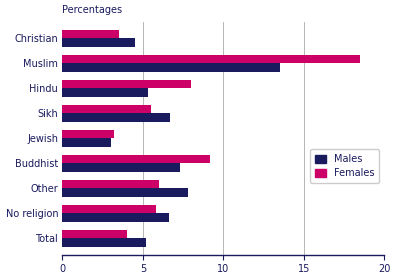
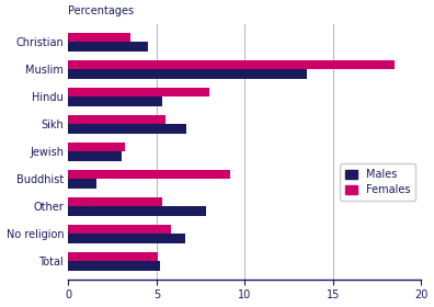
Males/Buddhist: 7.3 -> 1.6
Females/Other: 6.0 -> 5.3
Females/Total: 4.0 -> 5.1
